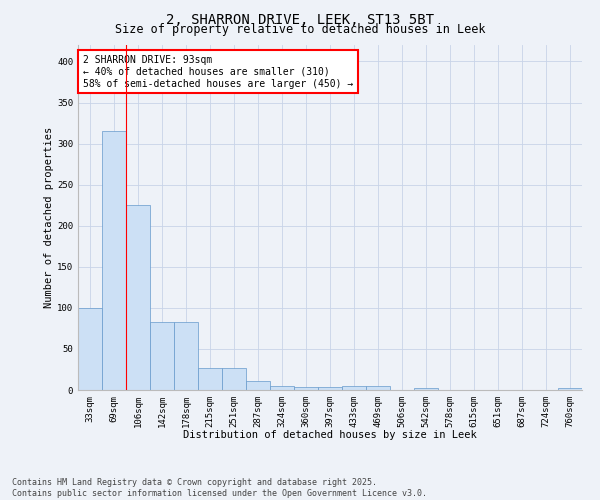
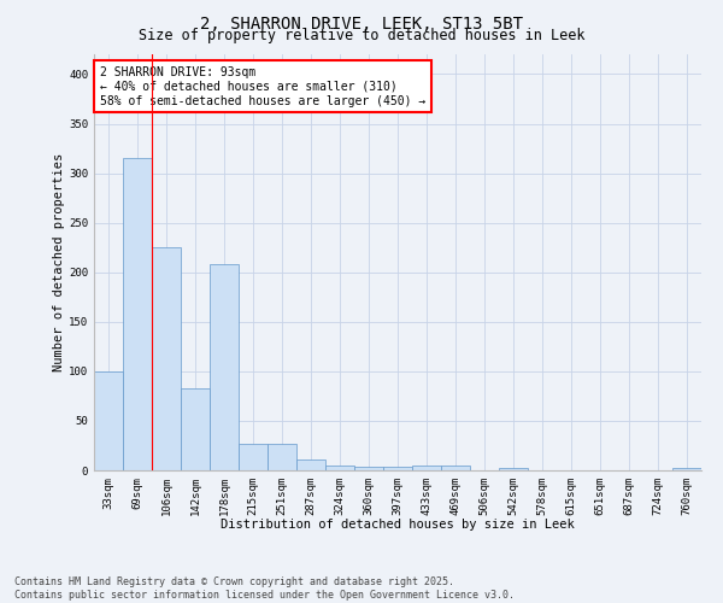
178sqm: 83 -> 208
